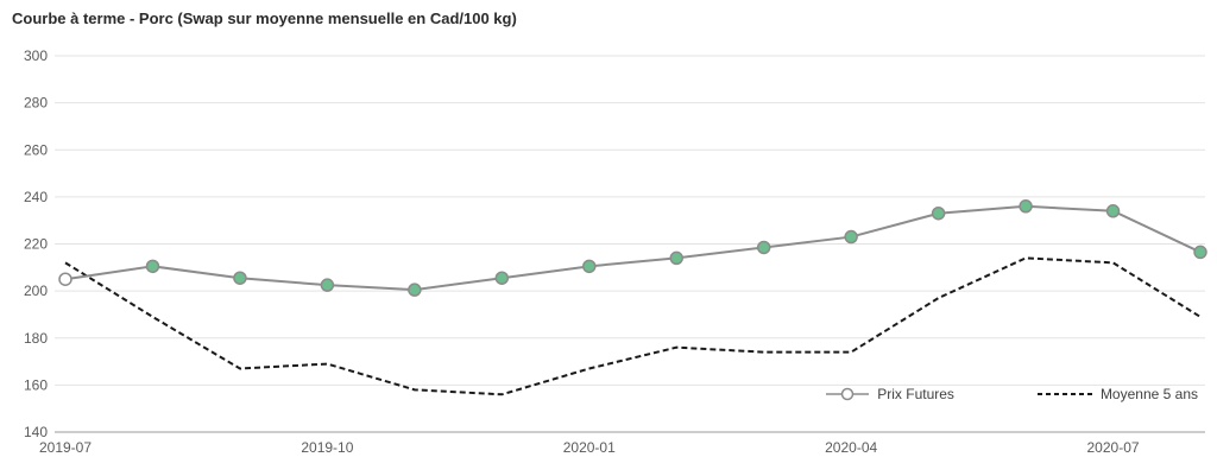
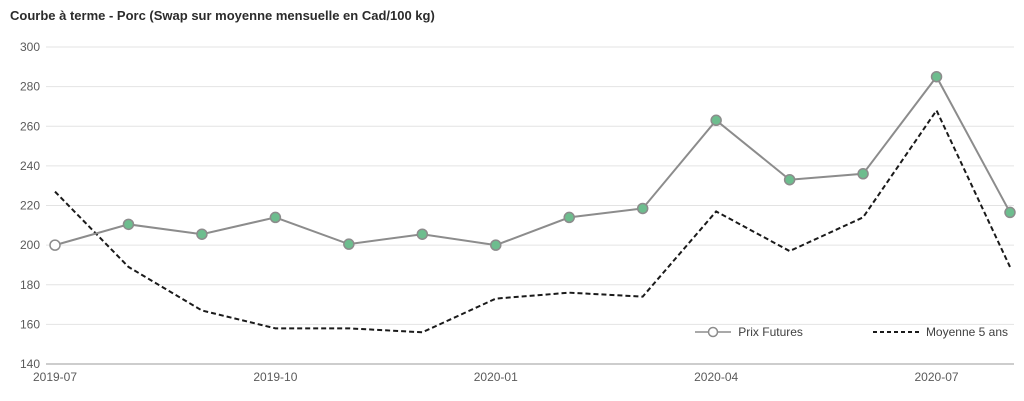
Prix Futures/2019-07: 205 -> 200
Moyenne 5 ans/2019-07: 212 -> 227
Prix Futures/2019-10: 202 -> 214
Moyenne 5 ans/2019-10: 169 -> 158
Prix Futures/2020-01: 210 -> 200
Moyenne 5 ans/2020-01: 167 -> 173
Prix Futures/2020-04: 223 -> 263
Moyenne 5 ans/2020-04: 174 -> 217
Prix Futures/2020-07: 234 -> 285
Moyenne 5 ans/2020-07: 212 -> 268
